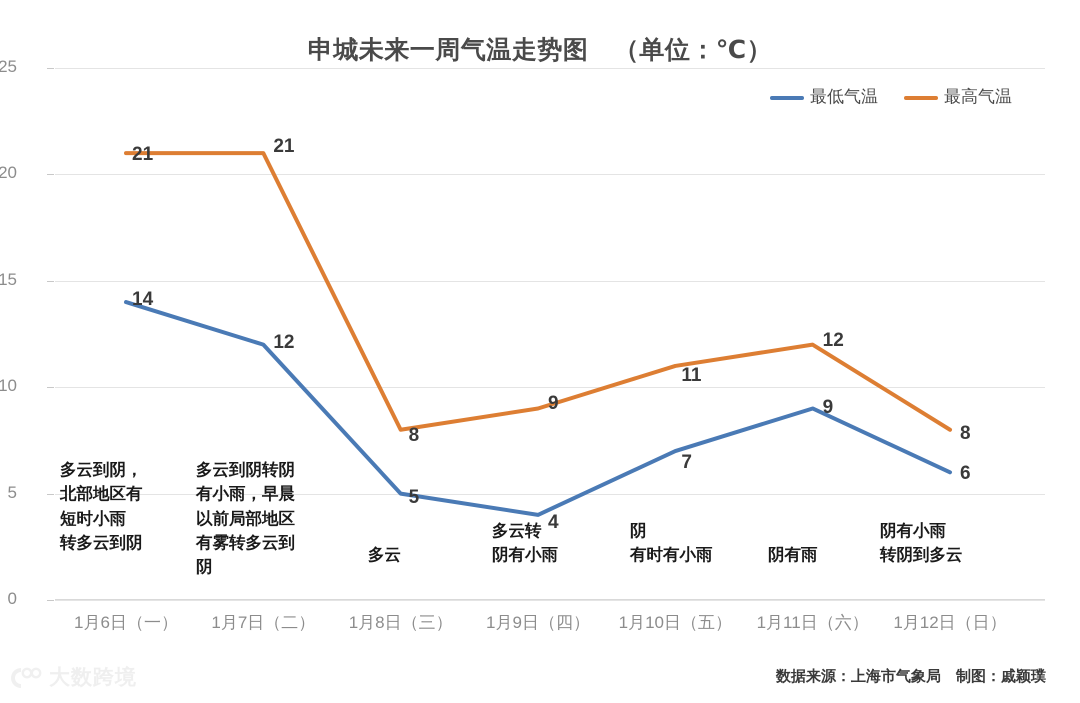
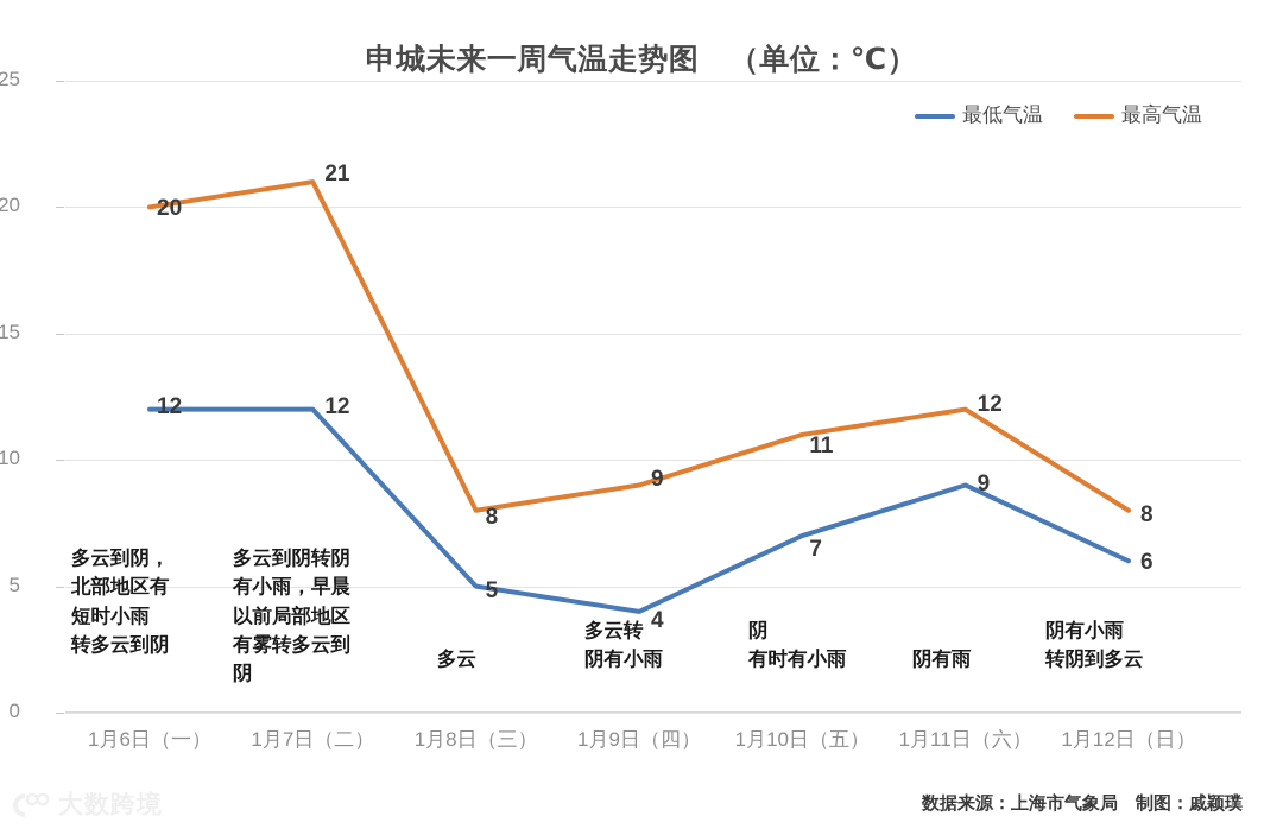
最低气温/1月6日（一）: 14 -> 12
最高气温/1月6日（一）: 21 -> 20
